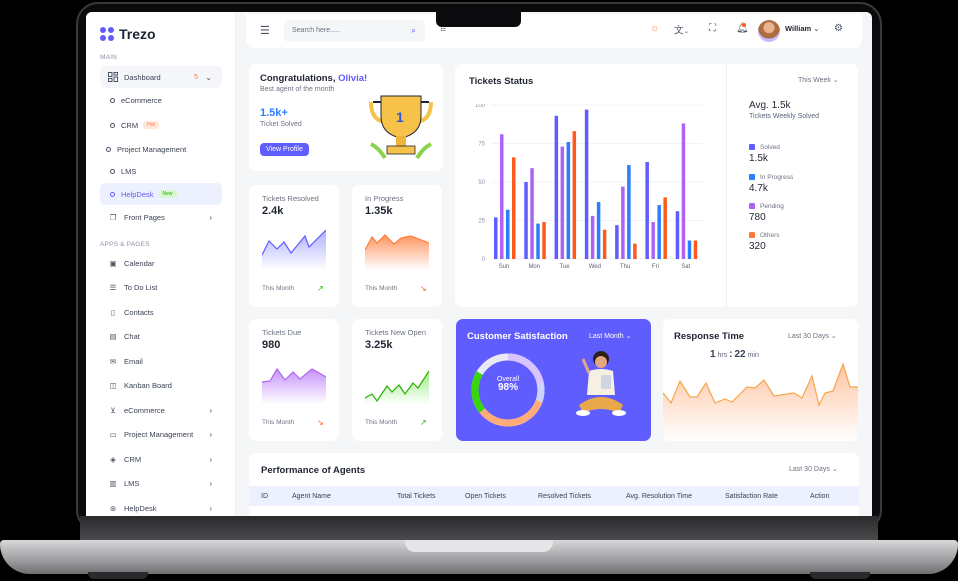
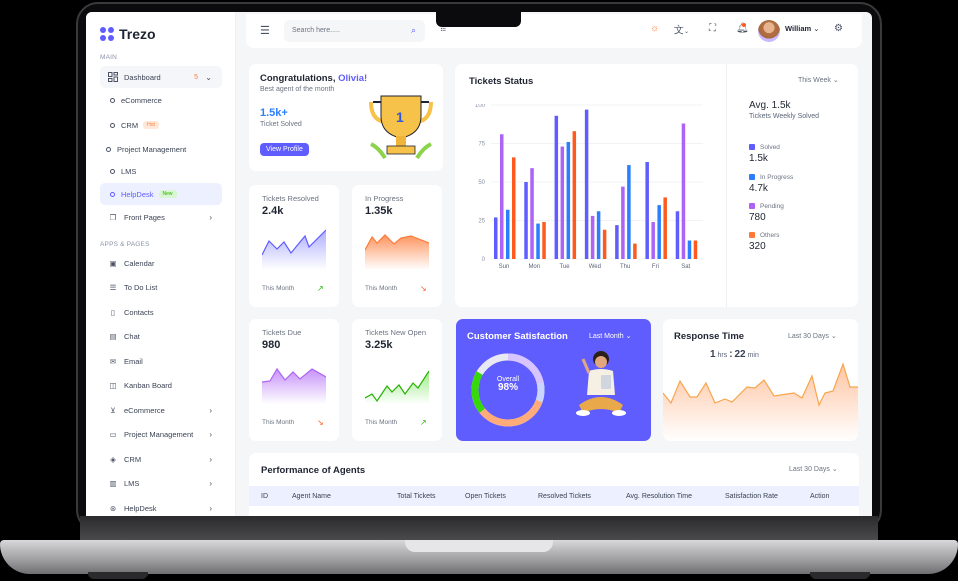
In Progress/Wed: 37 -> 31
